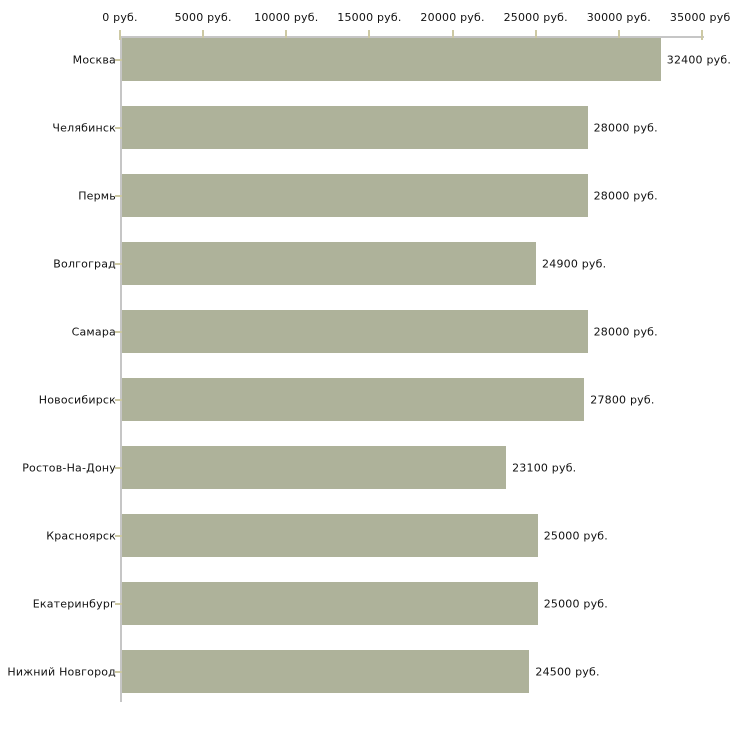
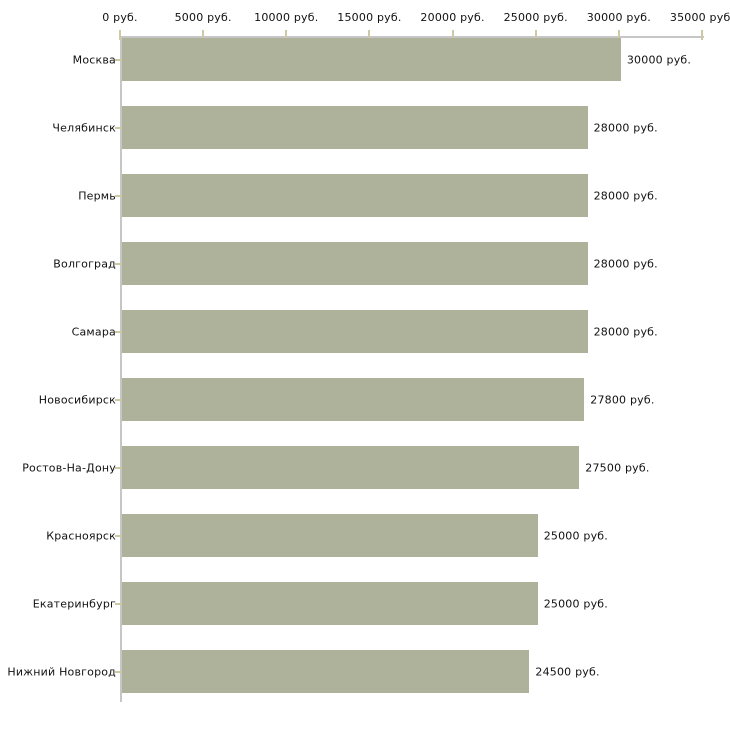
Москва: 32400 -> 30000
Волгоград: 24900 -> 28000
Ростов-На-Дону: 23100 -> 27500
